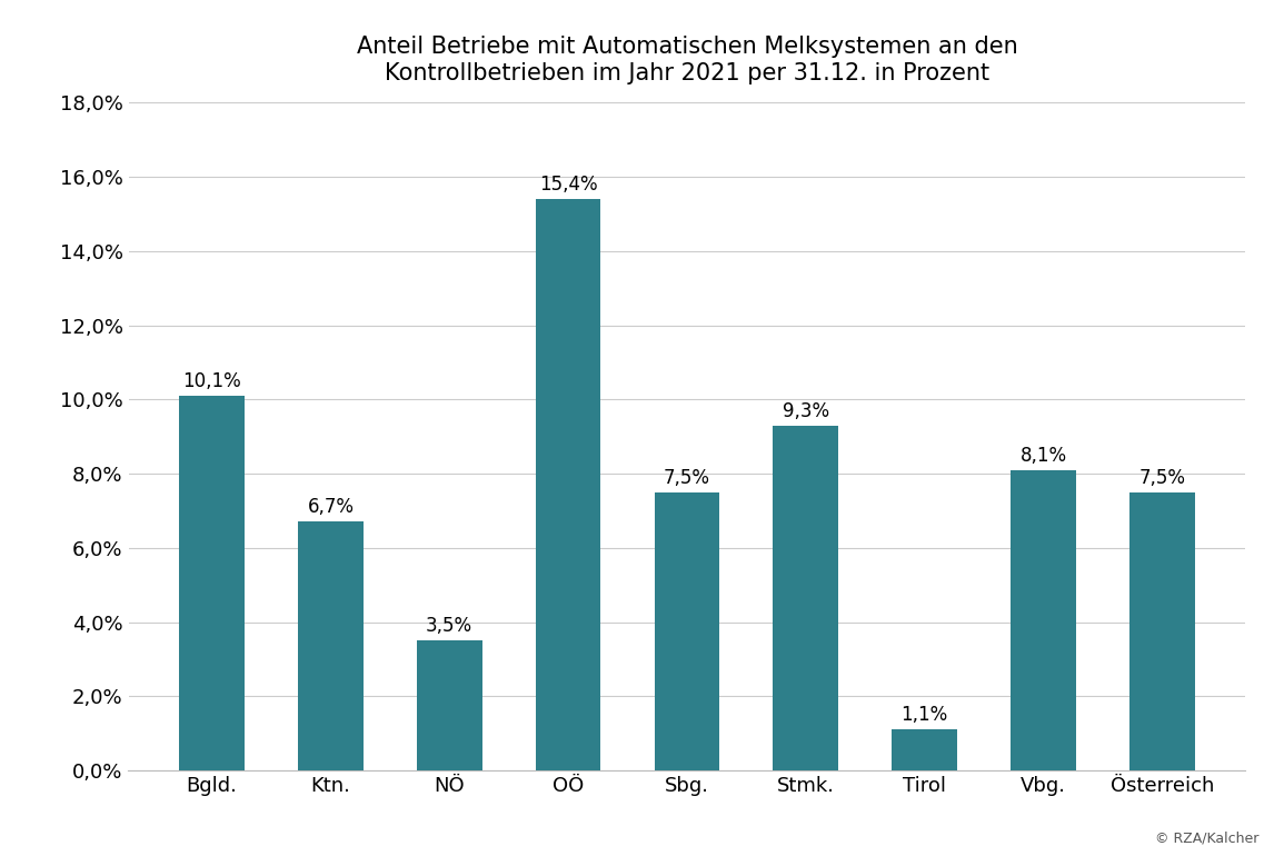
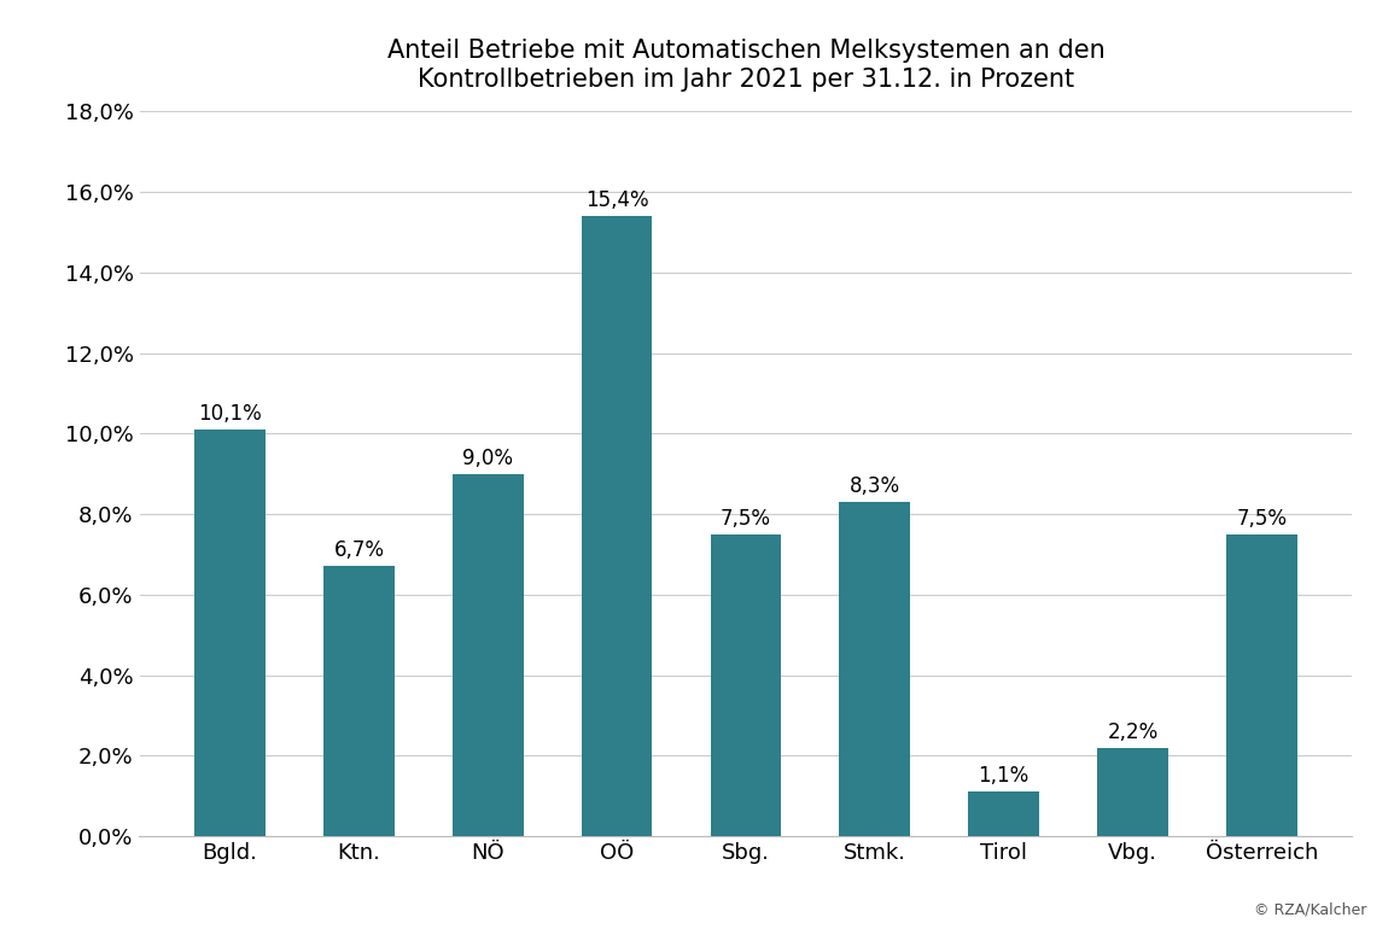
NÖ: 3,5% -> 9,0%
Stmk.: 9,3% -> 8,3%
Vbg.: 8,1% -> 2,2%
